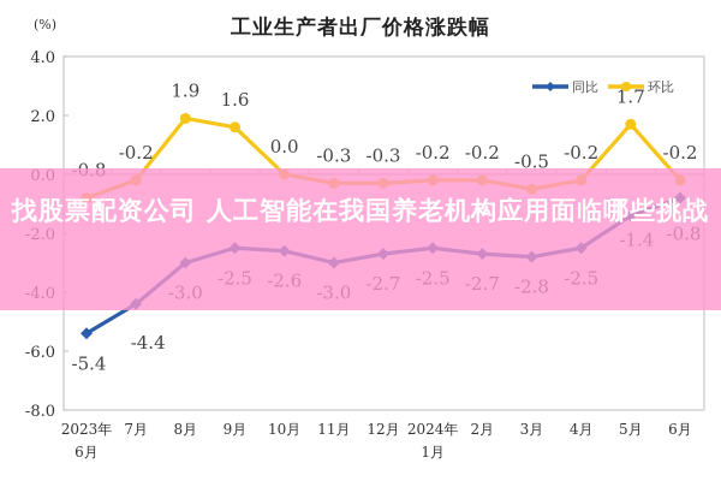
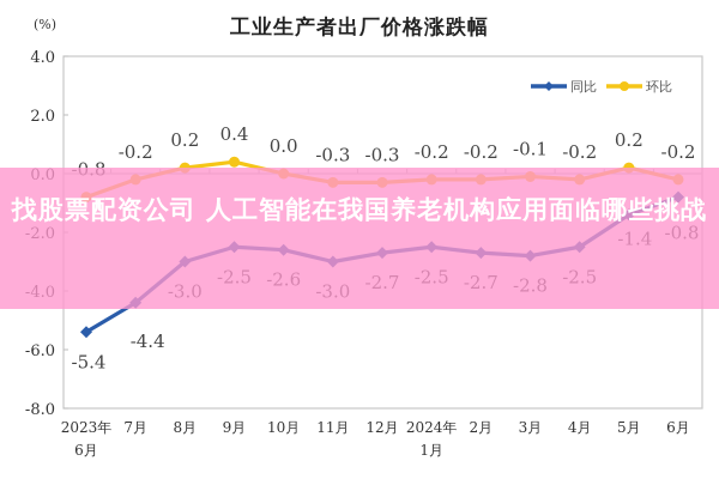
环比/8月: 1.9 -> 0.2
环比/9月: 1.6 -> 0.4
环比/3月: -0.5 -> -0.1
环比/5月: 1.7 -> 0.2
